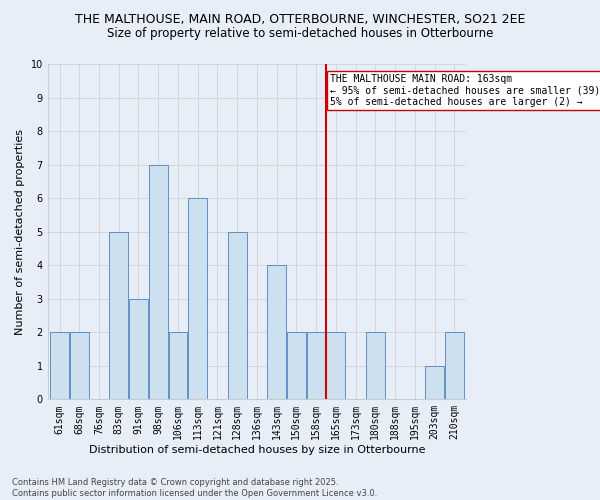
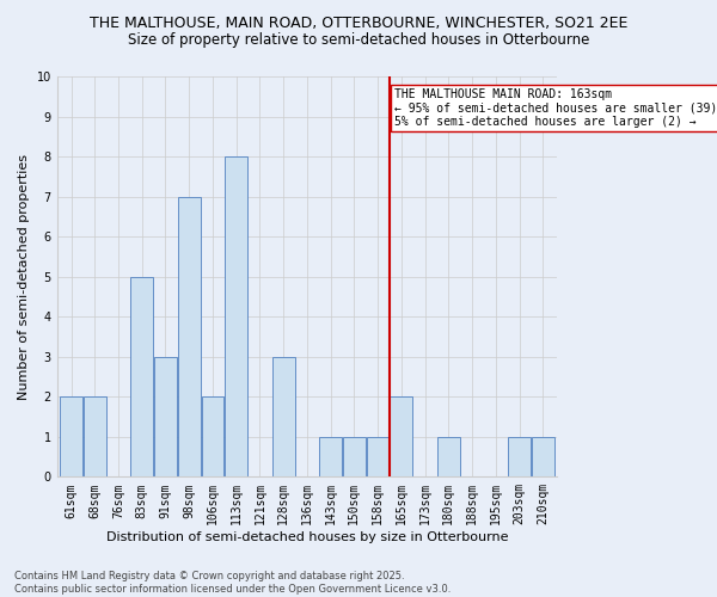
113sqm: 6 -> 8
128sqm: 5 -> 3
143sqm: 4 -> 1
150sqm: 2 -> 1
158sqm: 2 -> 1
180sqm: 2 -> 1
210sqm: 2 -> 1
